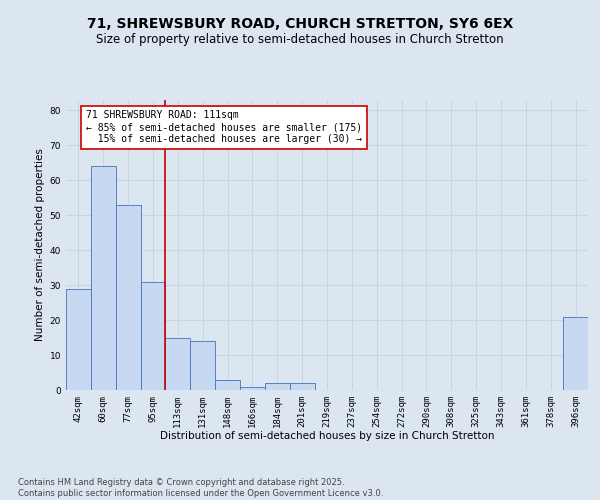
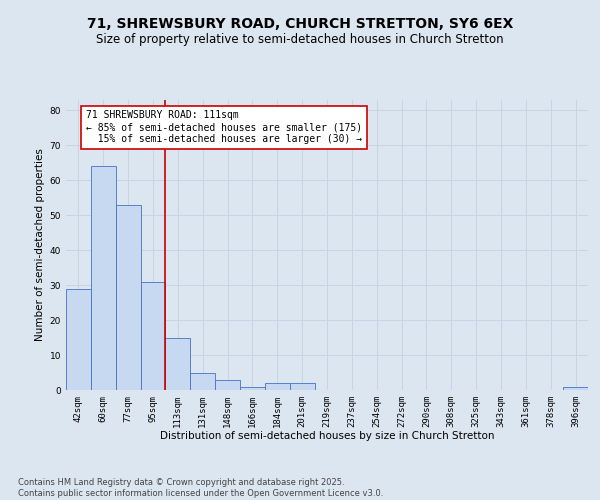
131sqm: 14 -> 5
396sqm: 21 -> 1
